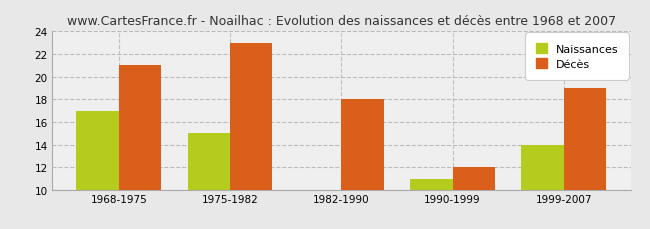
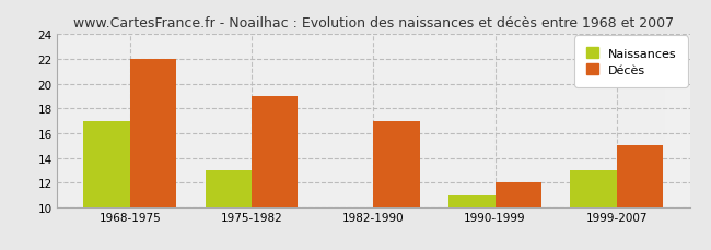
Décès/1968-1975: 21 -> 22
Naissances/1975-1982: 15 -> 13
Décès/1975-1982: 23 -> 19
Décès/1982-1990: 18 -> 17
Naissances/1999-2007: 14 -> 13
Décès/1999-2007: 19 -> 15
